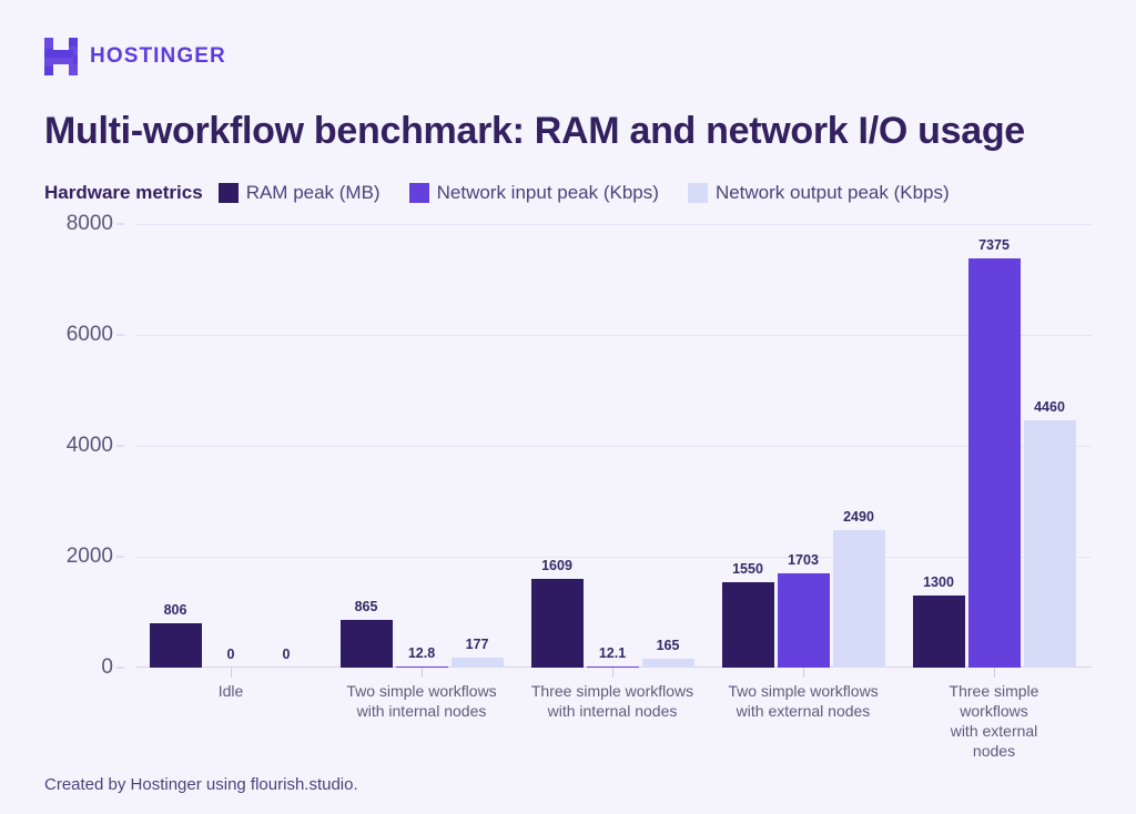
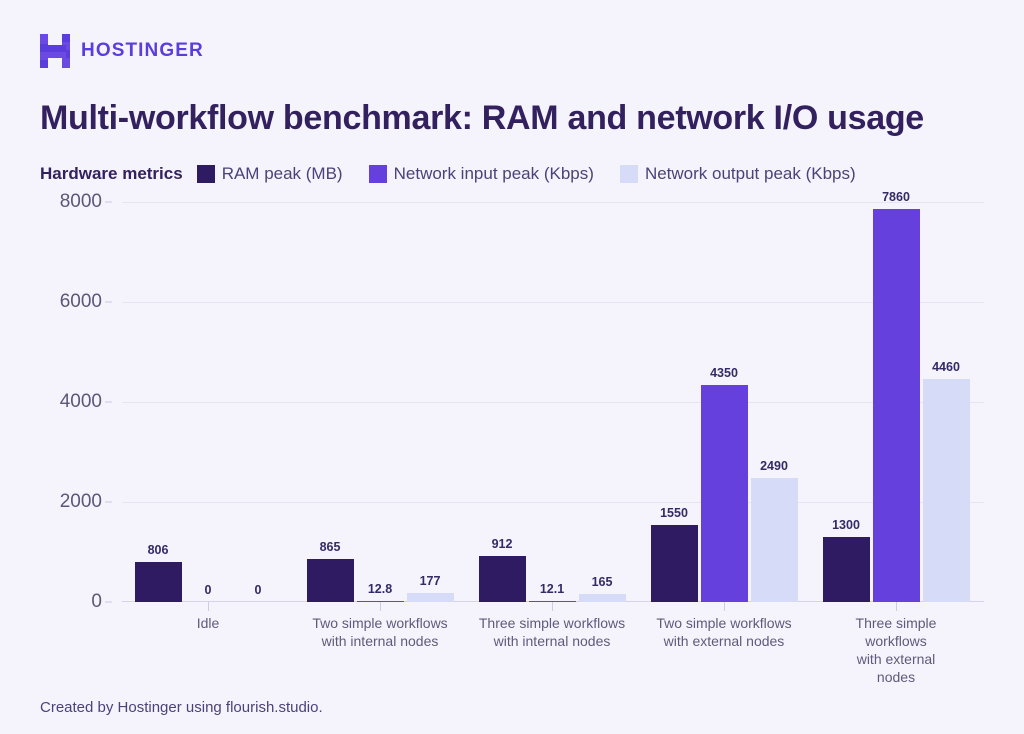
RAM peak (MB)/Three simple workflows with internal nodes: 1609 -> 912
Network input peak (Kbps)/Two simple workflows with external nodes: 1703 -> 4350
Network input peak (Kbps)/Three simple workflows with external nodes: 7375 -> 7860
